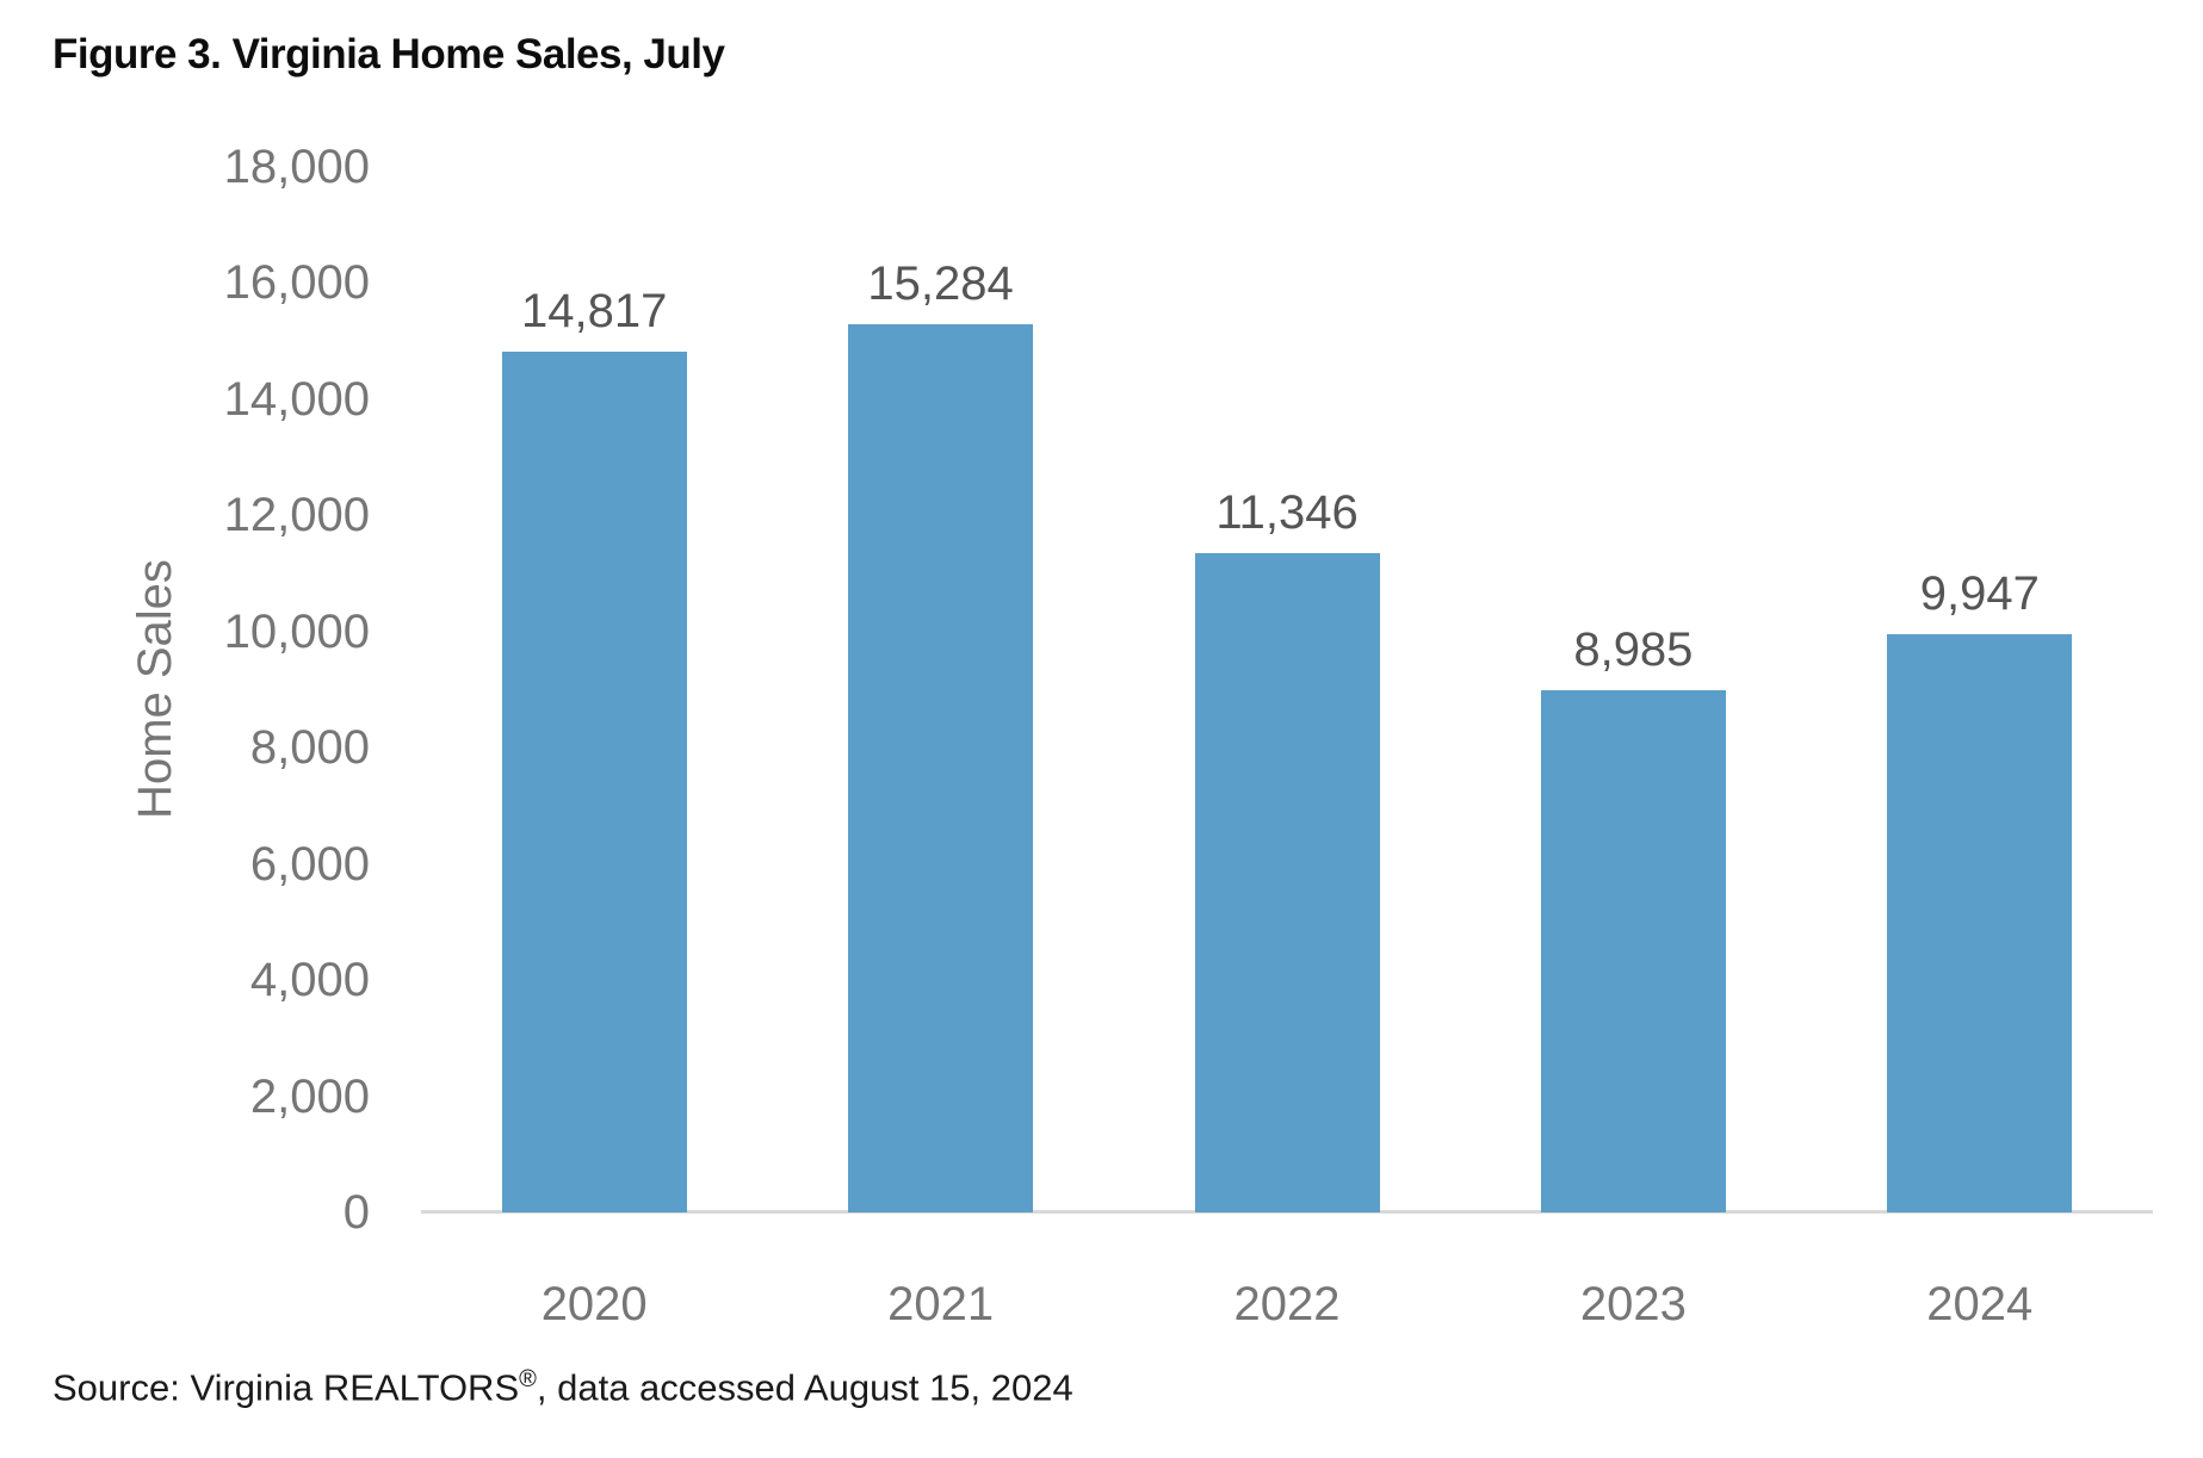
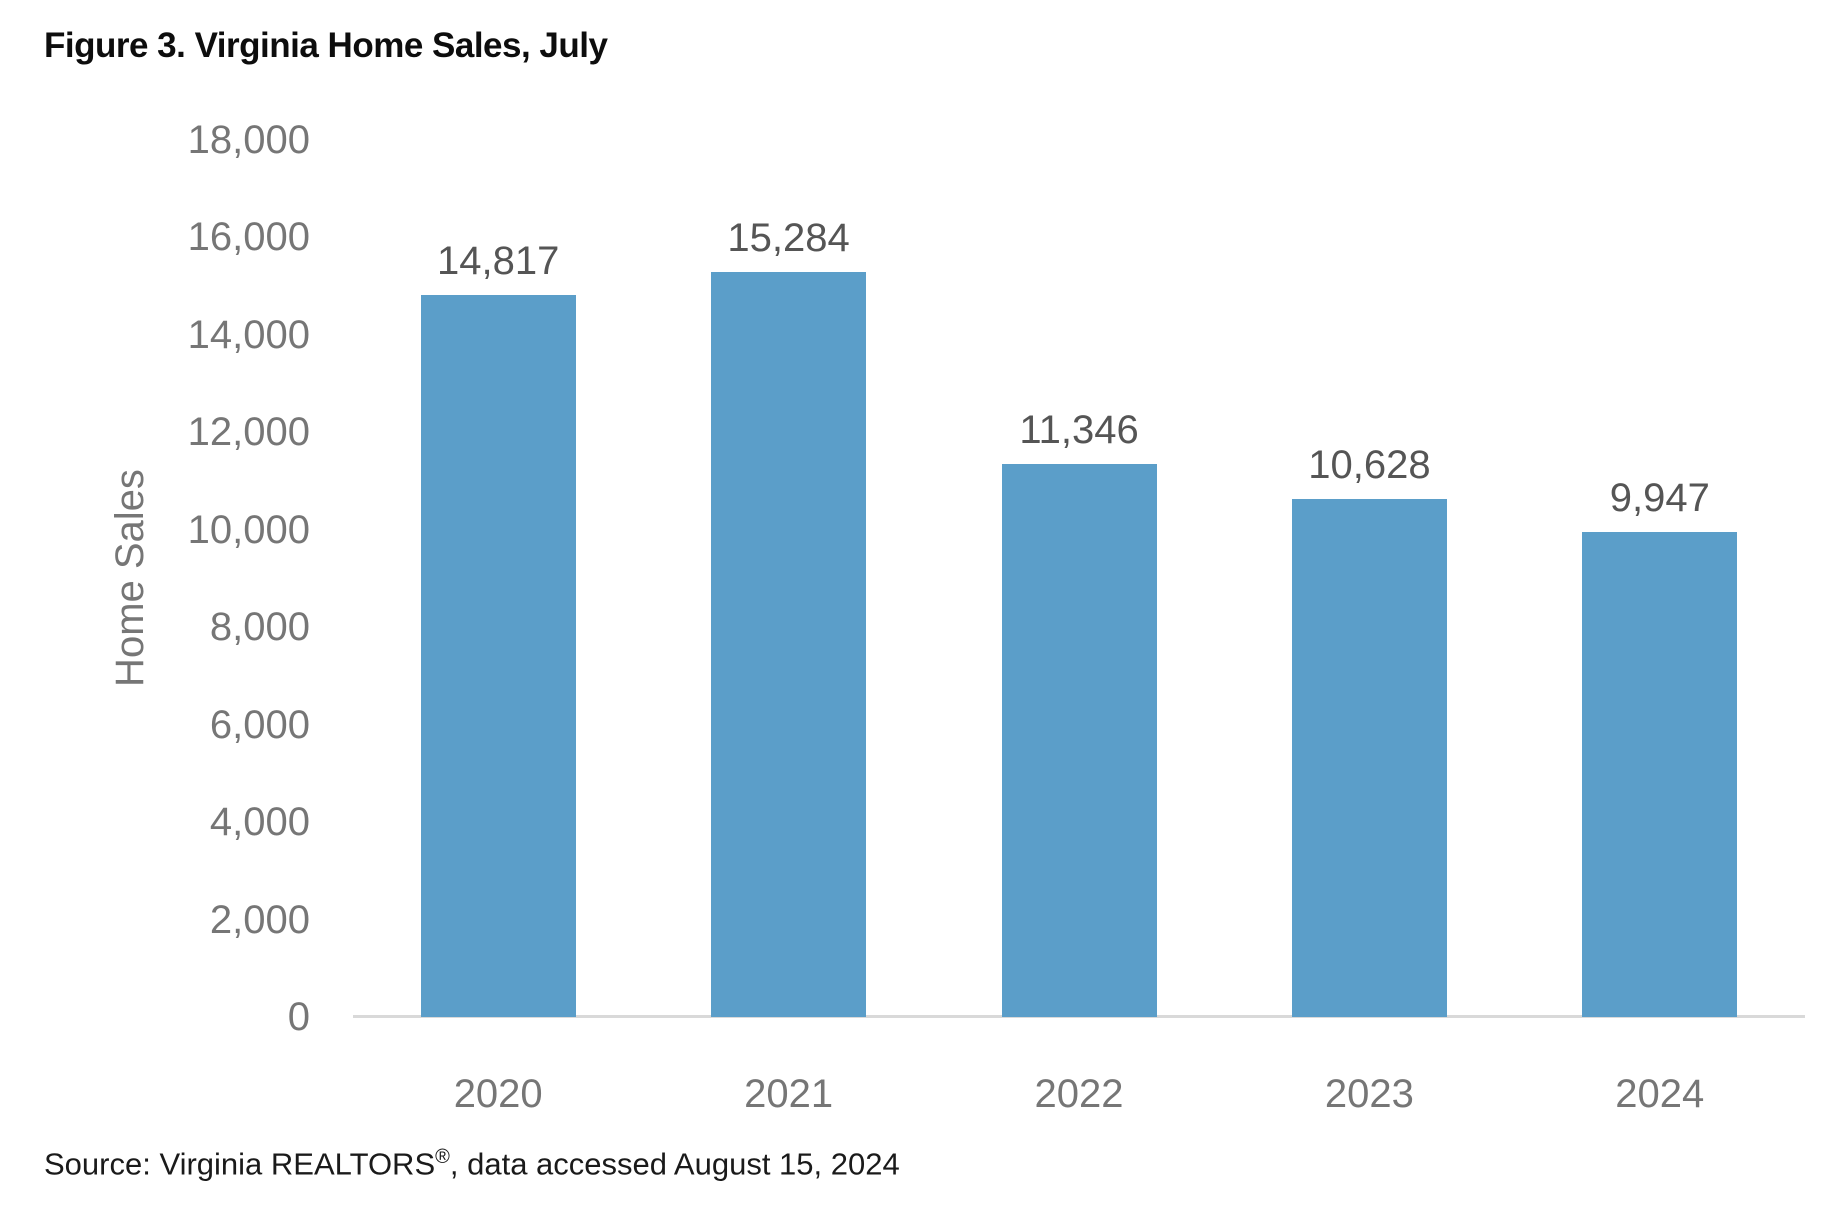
2023: 8,985 -> 10,628
